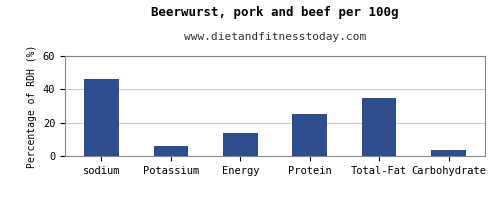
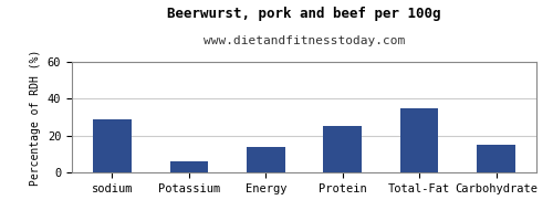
sodium: 46 -> 29
Carbohydrate: 4 -> 15
